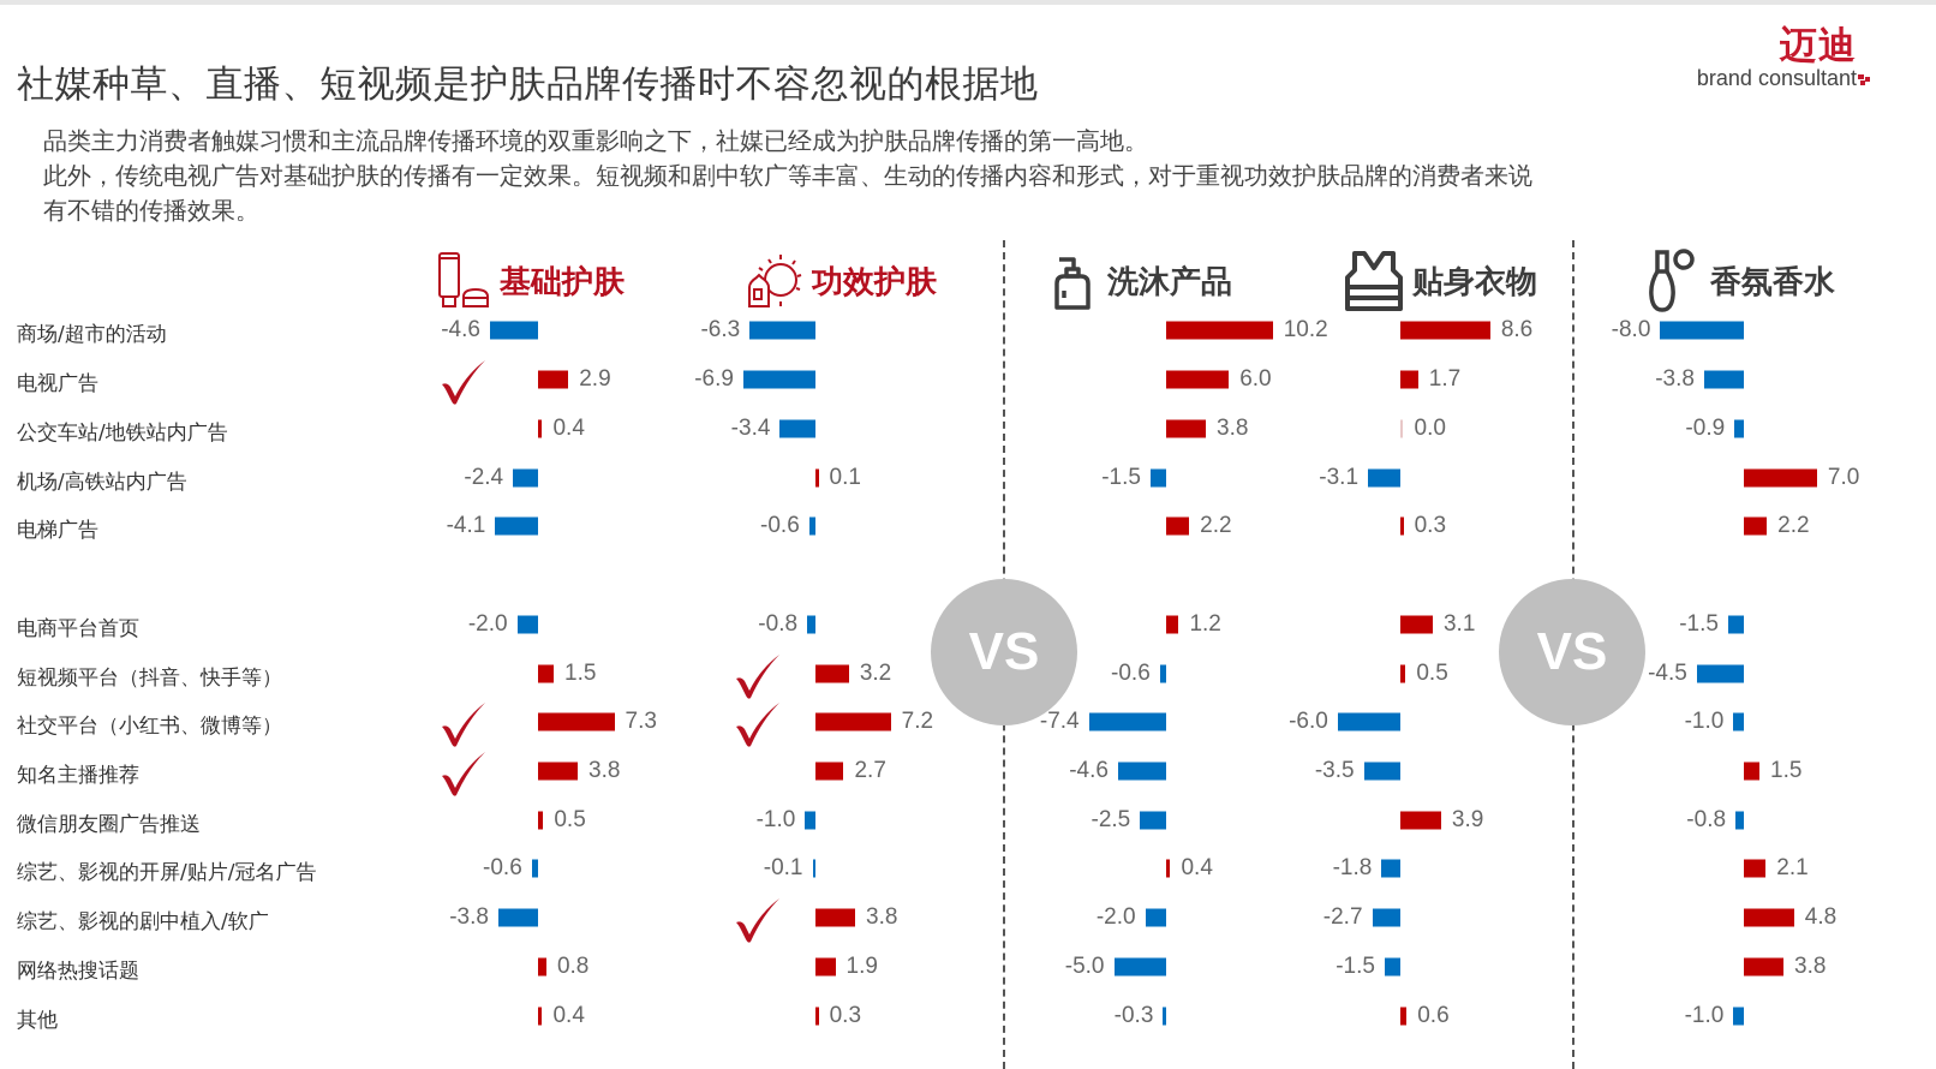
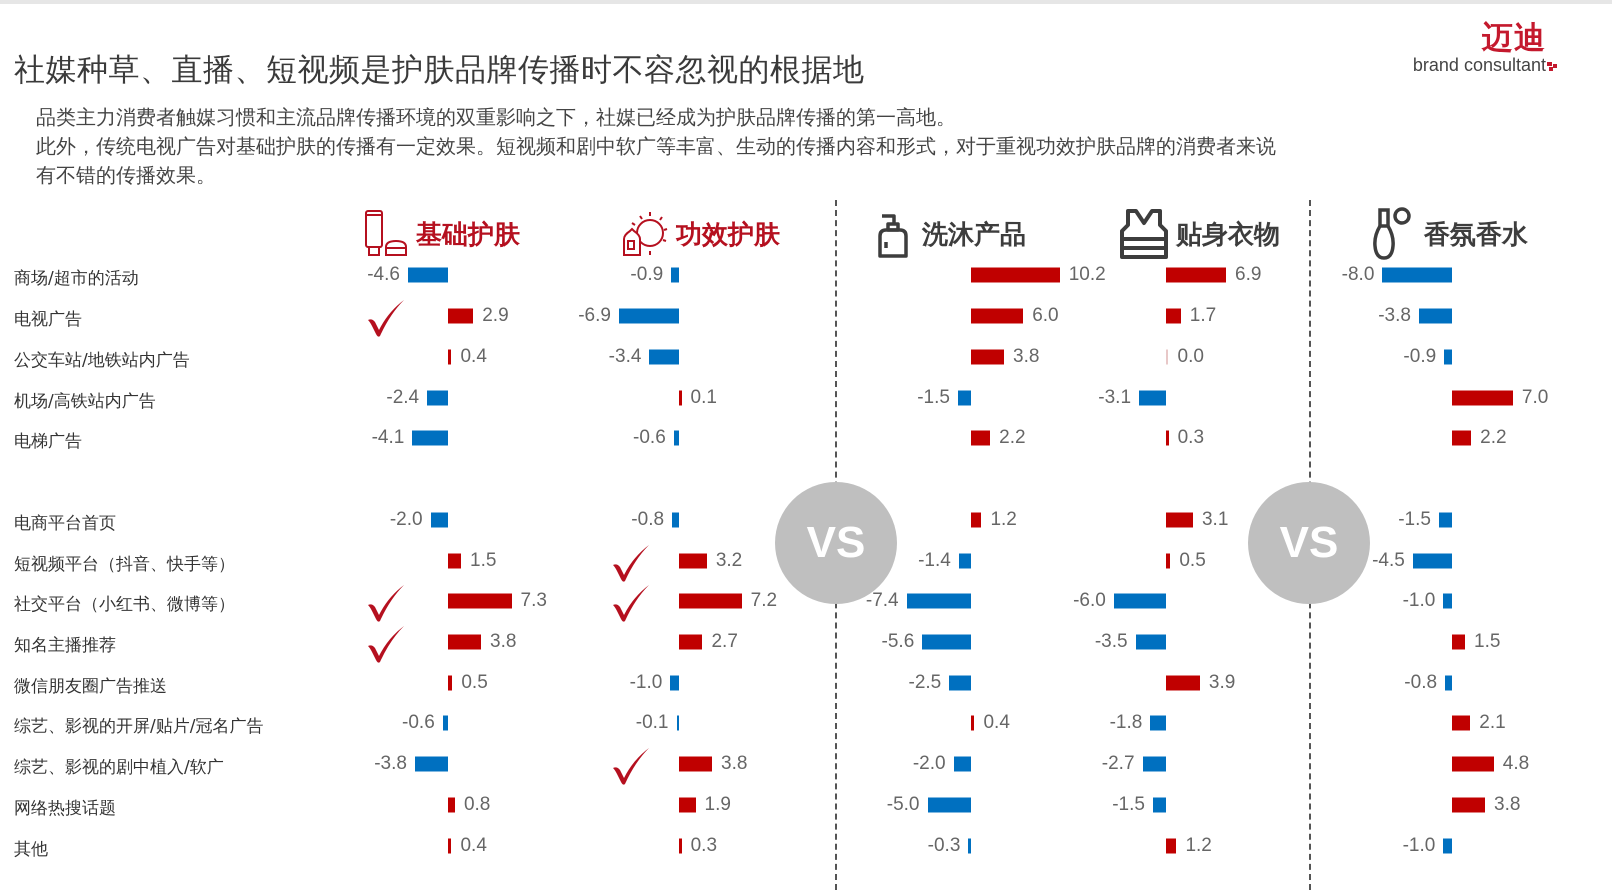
功效护肤/商场/超市的活动: -6.3 -> -0.9
贴身衣物/商场/超市的活动: 8.6 -> 6.9
洗沐产品/短视频平台（抖音、快手等）: -0.6 -> -1.4
洗沐产品/知名主播推荐: -4.6 -> -5.6
贴身衣物/其他: 0.6 -> 1.2
